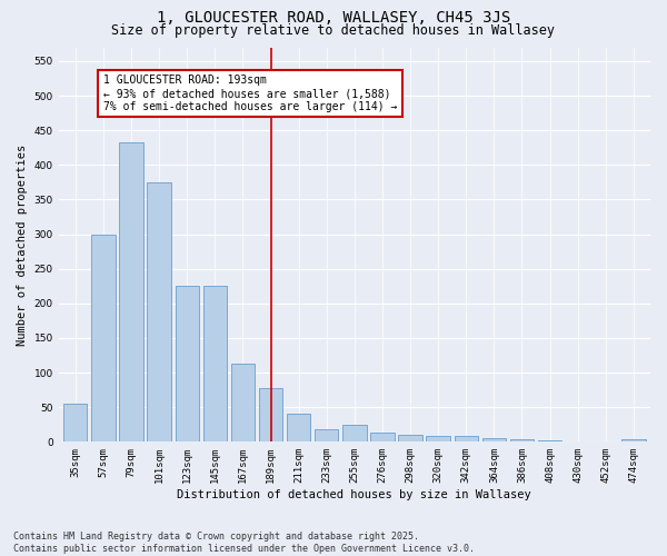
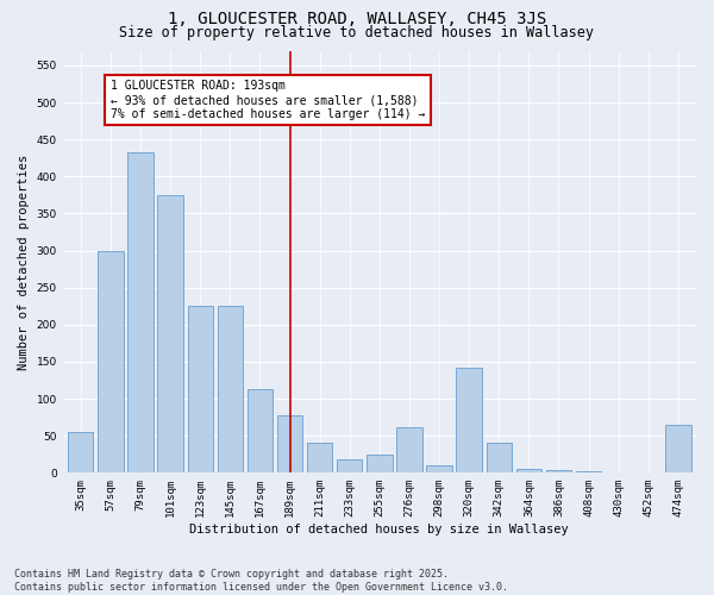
276sqm: 13 -> 62
320sqm: 9 -> 142
342sqm: 8 -> 40
474sqm: 3 -> 64
